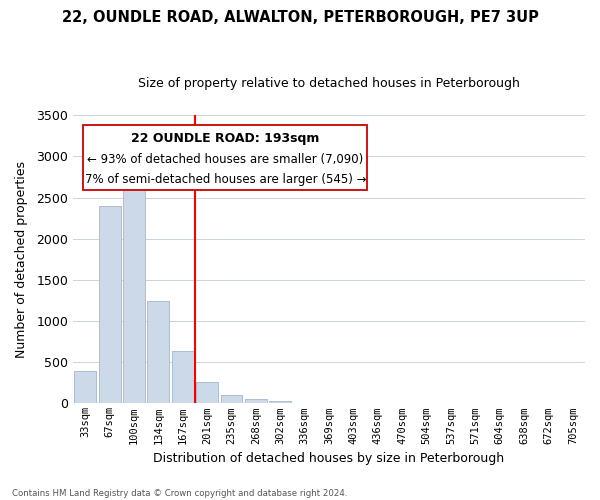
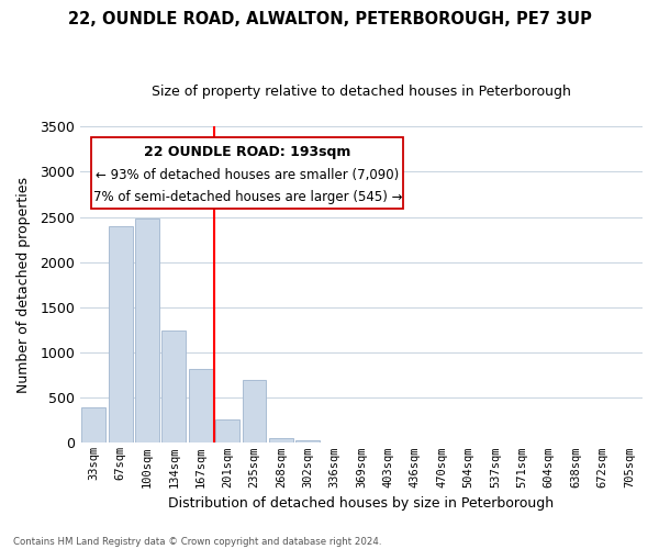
100sqm: 2600 -> 2480
167sqm: 640 -> 820
235sqm: 100 -> 700
